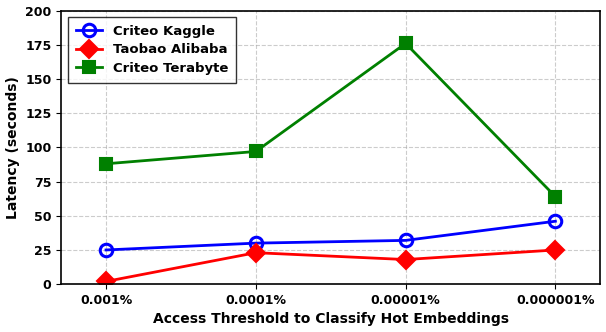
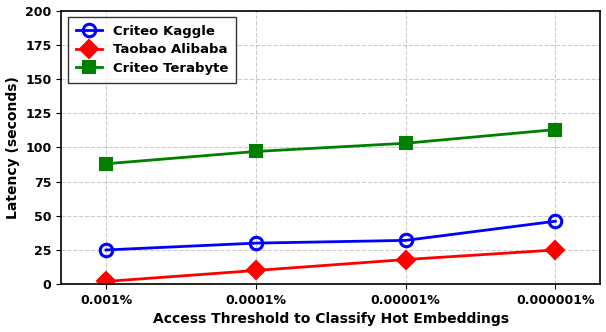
Taobao Alibaba/0.0001%: 23 -> 10
Criteo Terabyte/0.00001%: 176 -> 103
Criteo Terabyte/0.000001%: 64 -> 113
